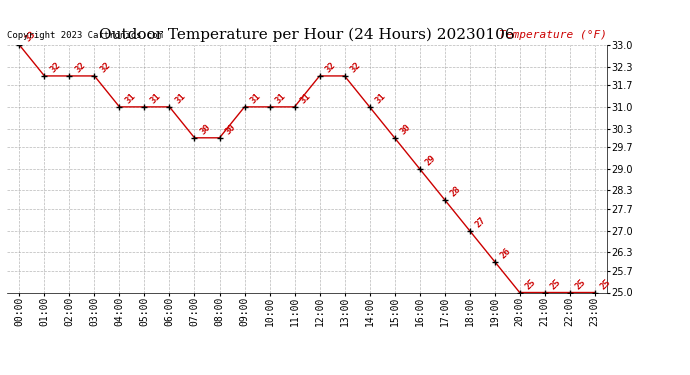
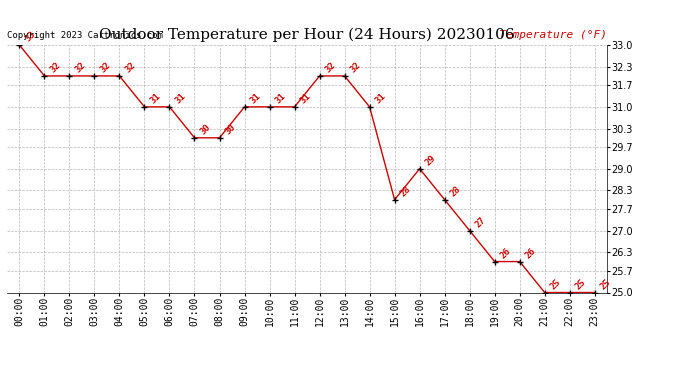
04:00: 31 -> 32
15:00: 30 -> 28
20:00: 25 -> 26
